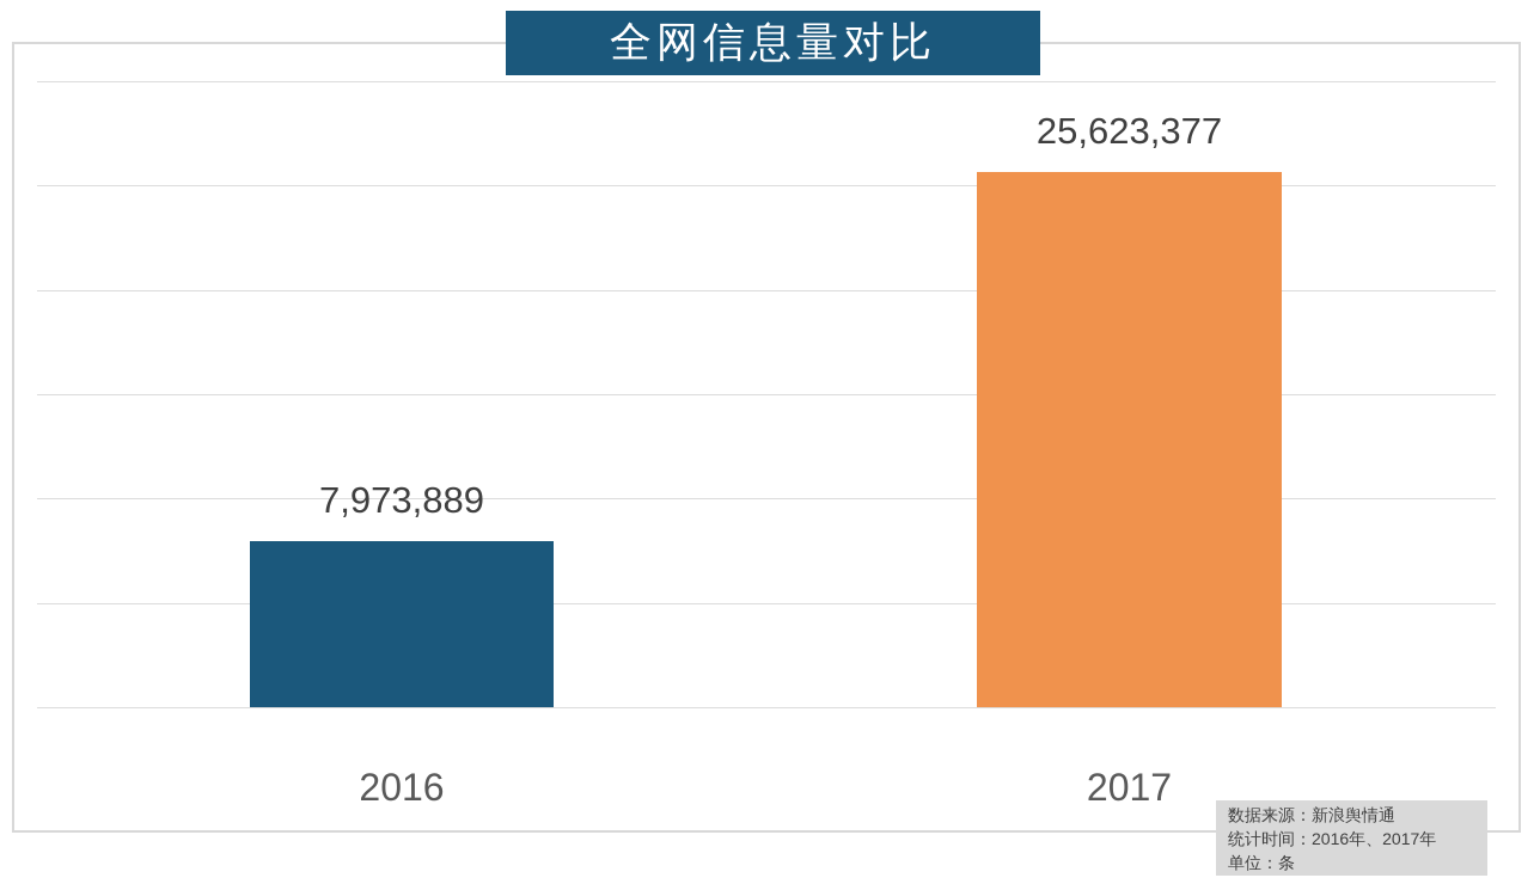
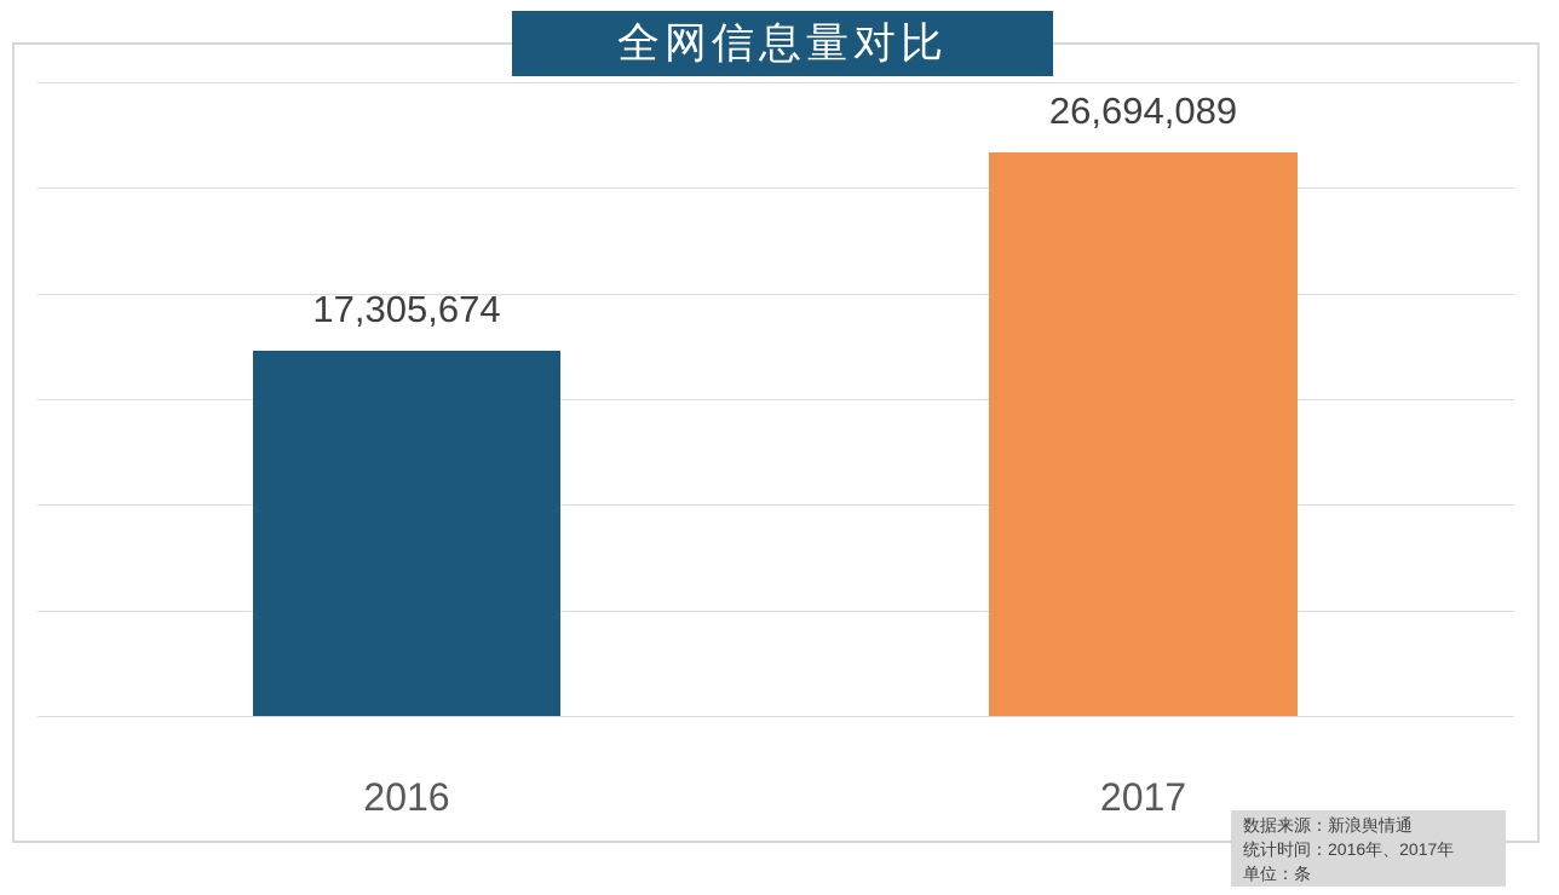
2016: 7,973,889 -> 17,305,674
2017: 25,623,377 -> 26,694,089
